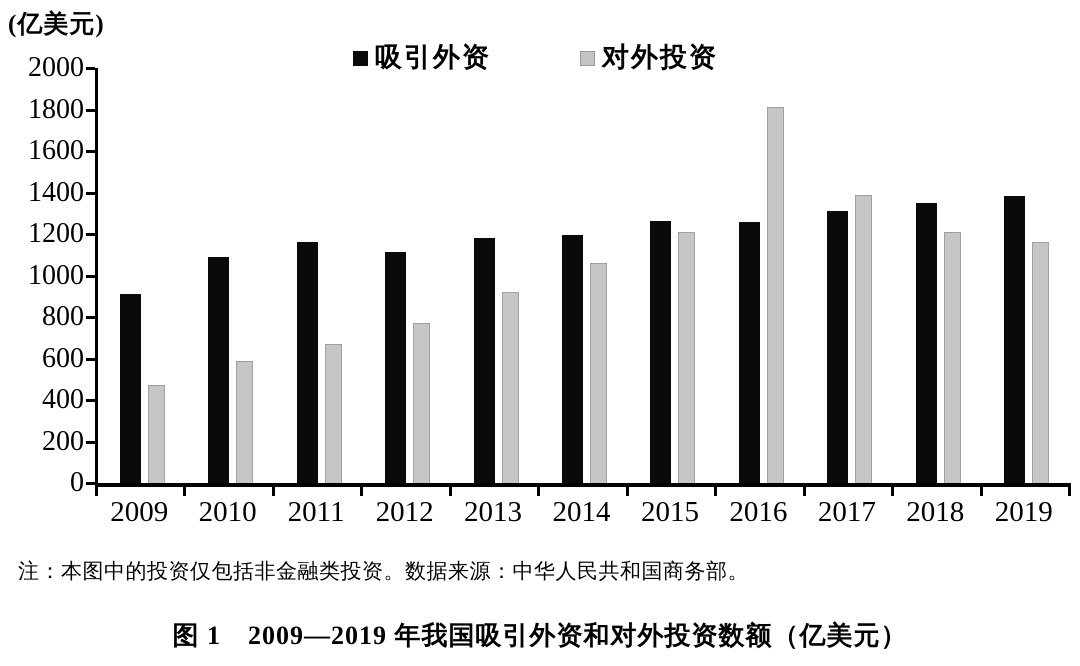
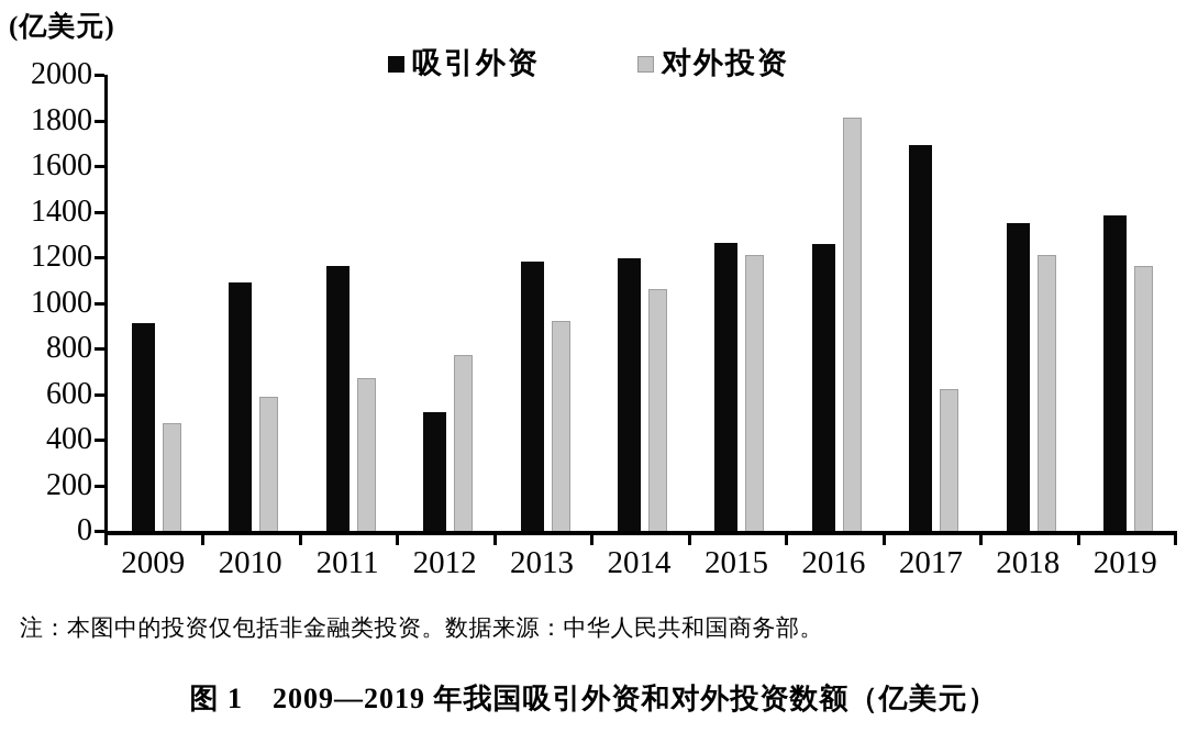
吸引外资/2012: 1120 -> 520
吸引外资/2017: 1310 -> 1690
对外投资/2017: 1390 -> 620
